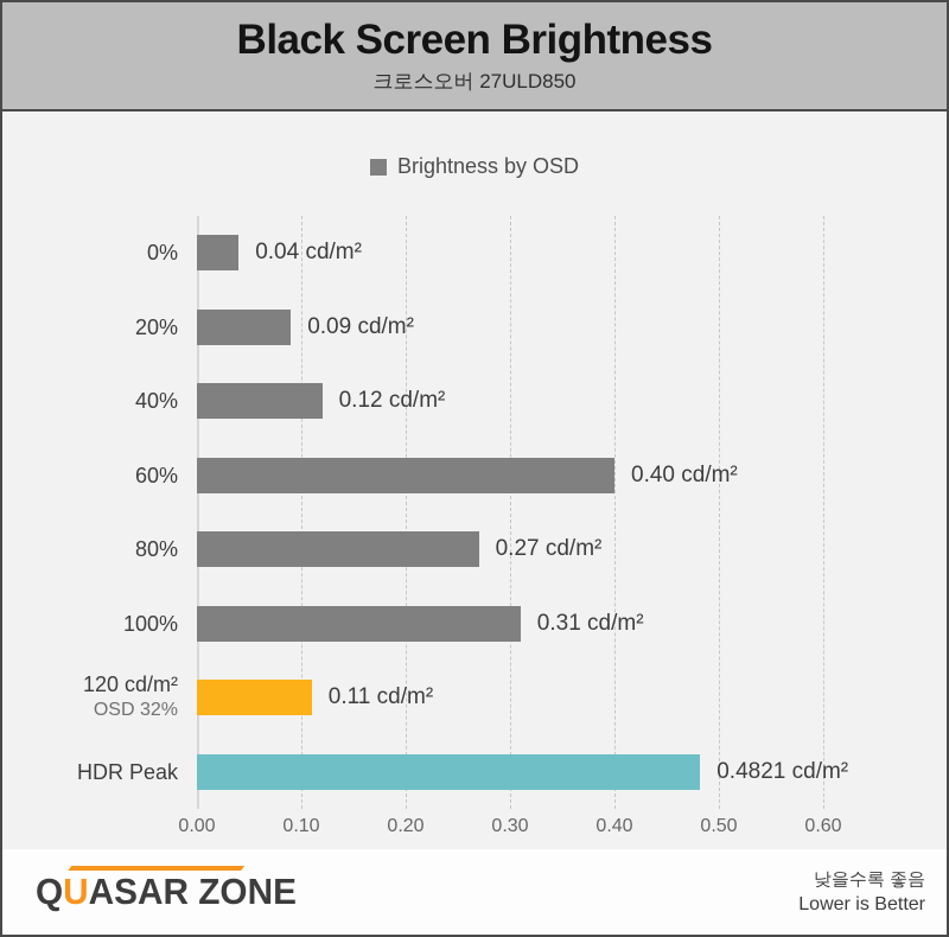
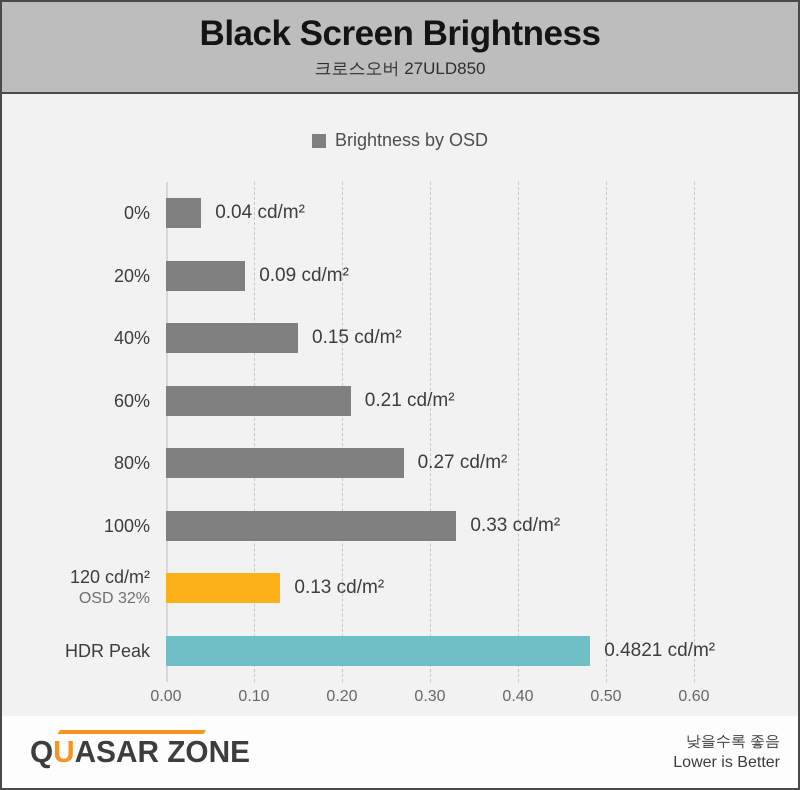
40%: 0.12 -> 0.15
60%: 0.40 -> 0.21
100%: 0.31 -> 0.33
120 cd/m² OSD 32%: 0.11 -> 0.13
